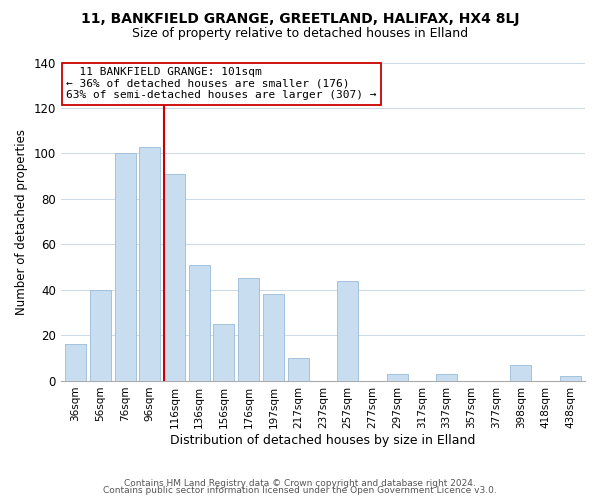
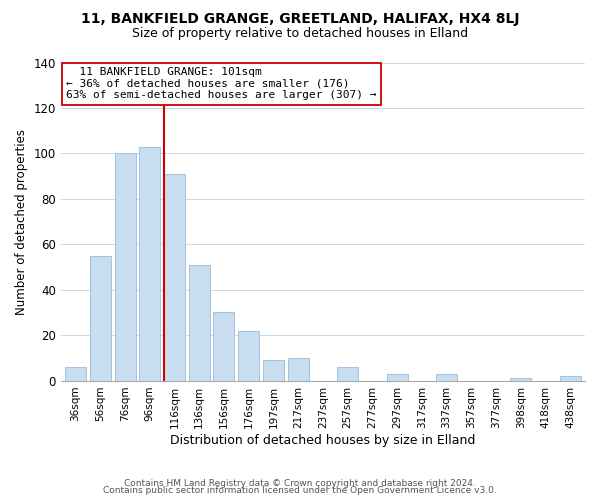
36sqm: 16 -> 6
56sqm: 40 -> 55
156sqm: 25 -> 30
176sqm: 45 -> 22
197sqm: 38 -> 9
257sqm: 44 -> 6
398sqm: 7 -> 1
